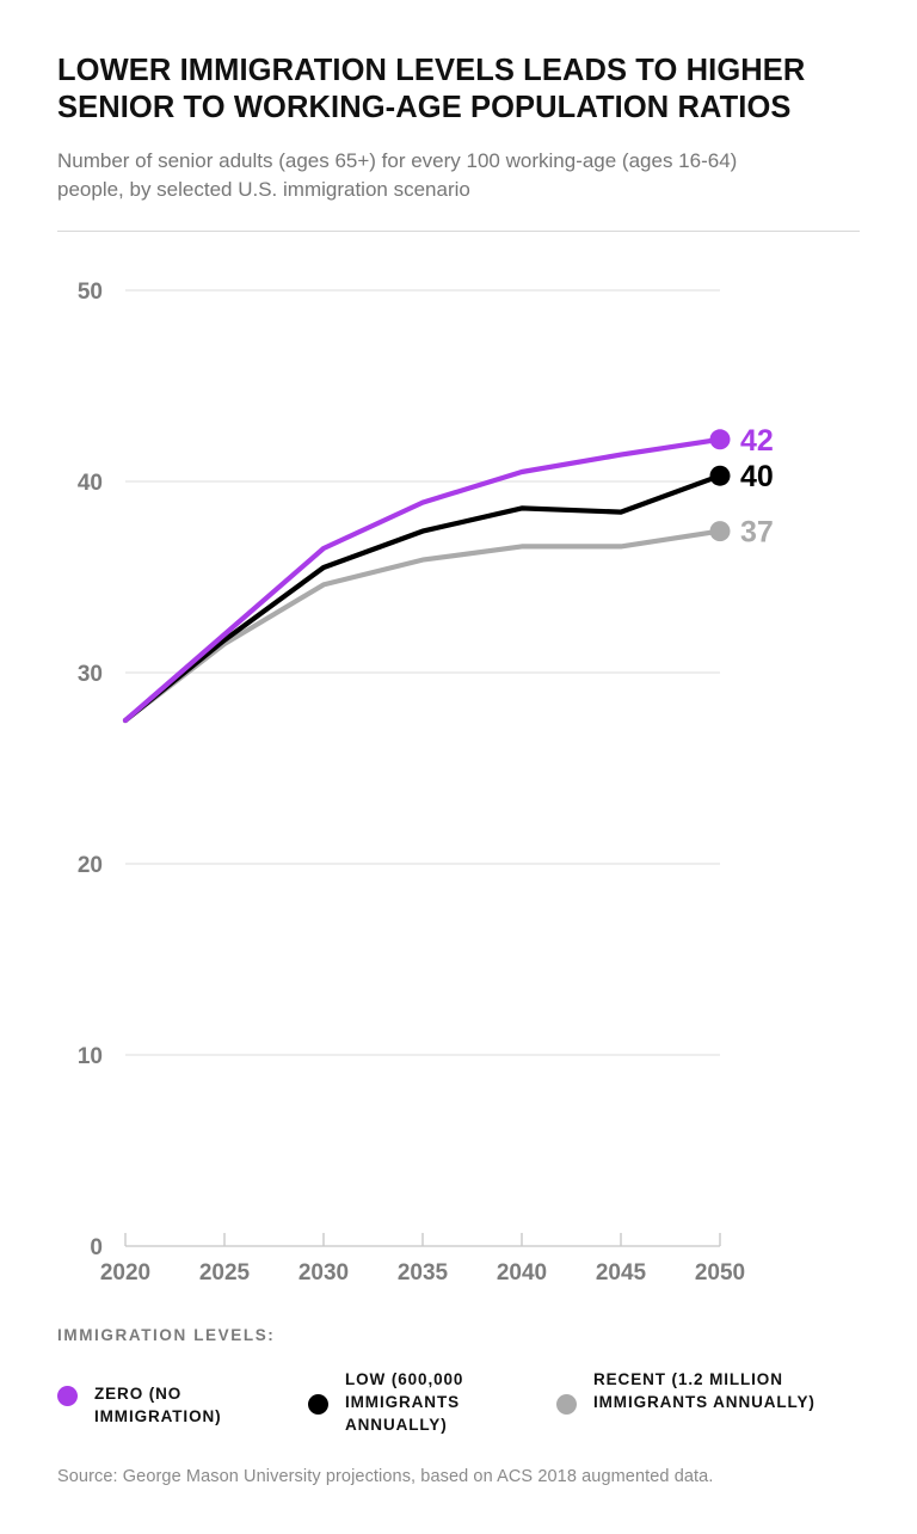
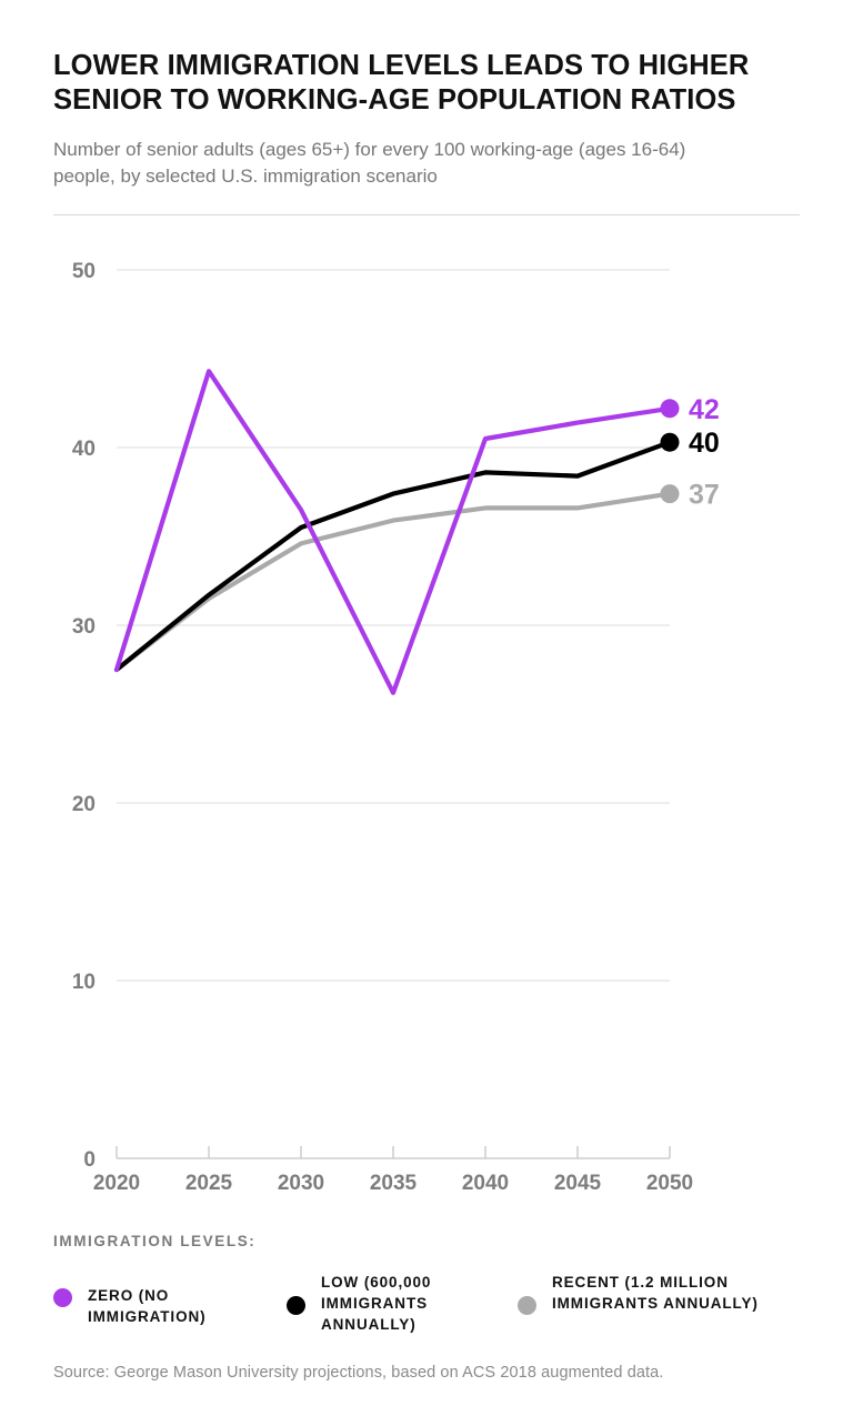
ZERO (NO IMMIGRATION)/2025: 32.0 -> 44.3
ZERO (NO IMMIGRATION)/2035: 38.9 -> 26.2
